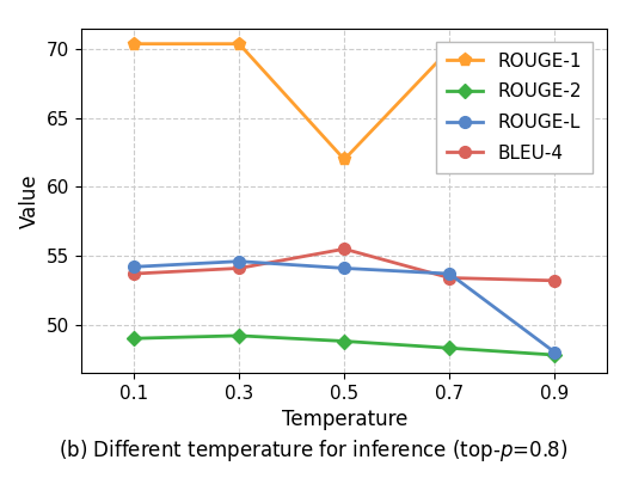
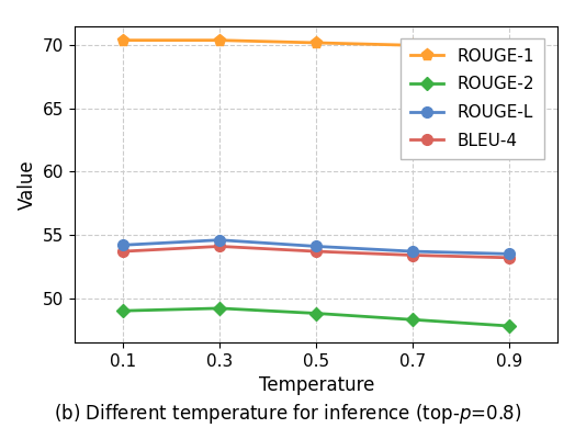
ROUGE-1/0.5: 62.0 -> 70.2
BLEU-4/0.5: 55.5 -> 53.7
ROUGE-L/0.9: 48.0 -> 53.5
